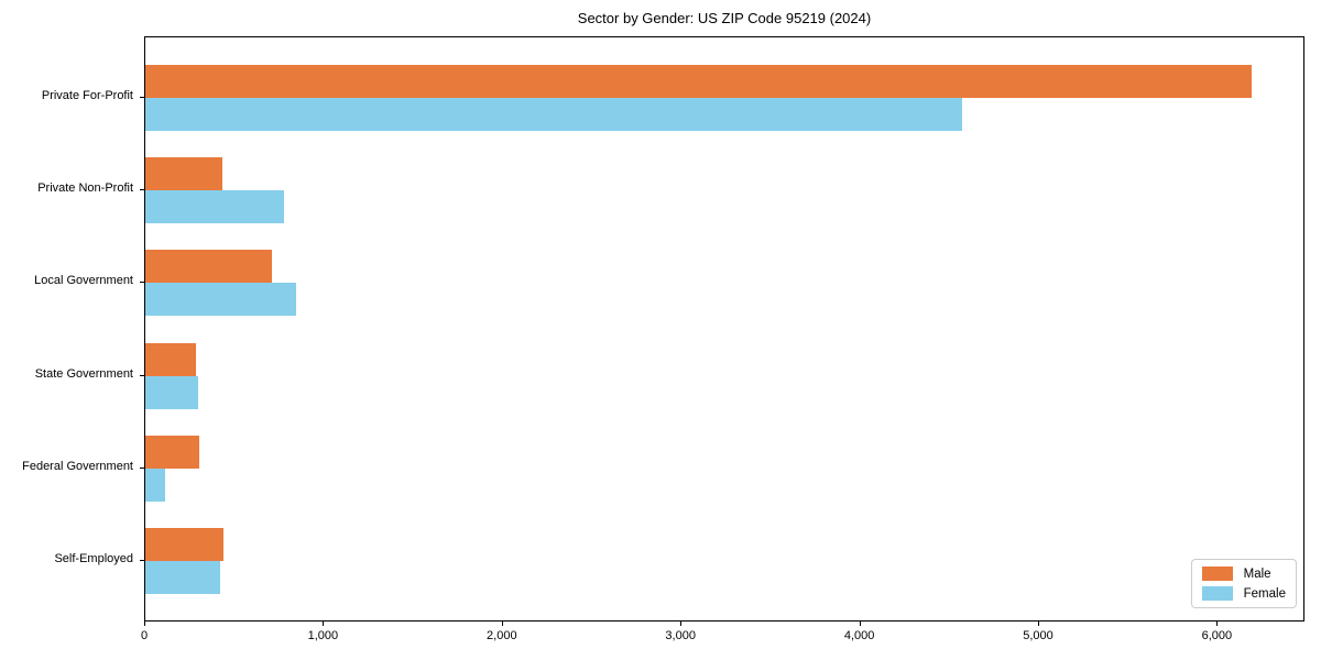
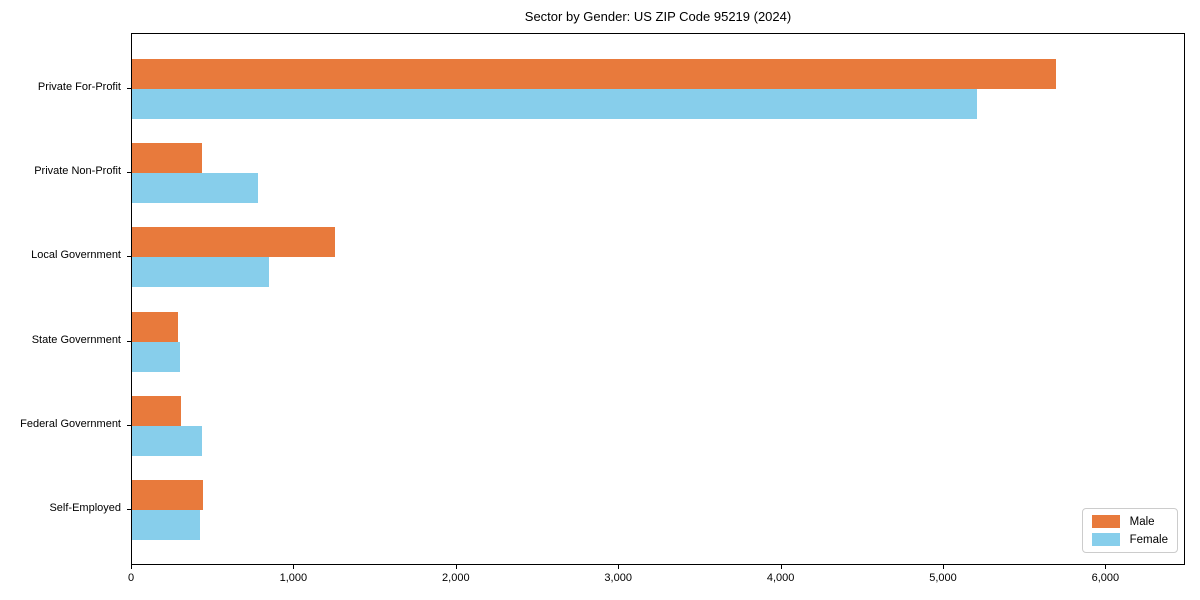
Male/Private For-Profit: 6190 -> 5690
Female/Private For-Profit: 4570 -> 5200
Male/Local Government: 710 -> 1250
Female/Federal Government: 110 -> 430
